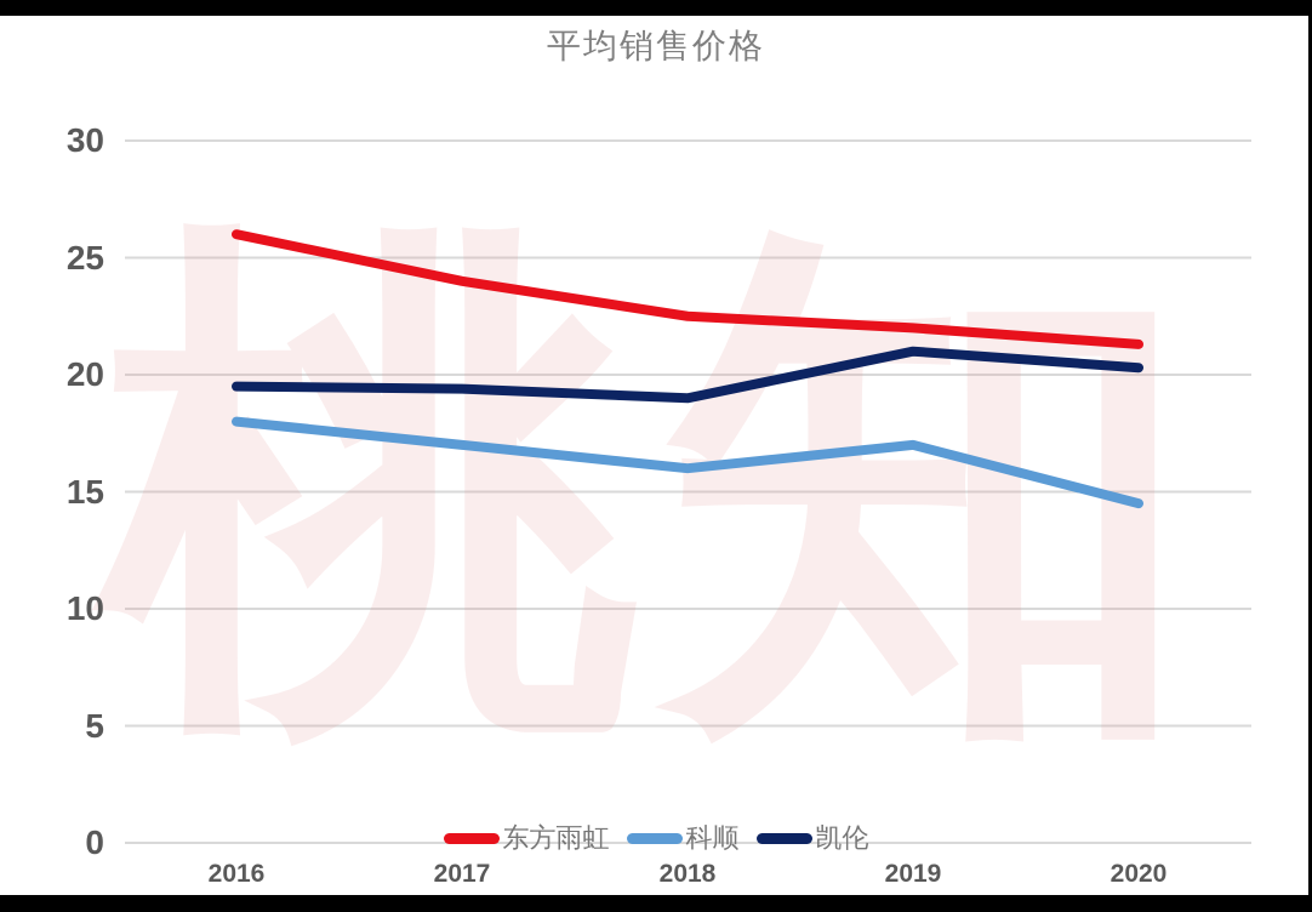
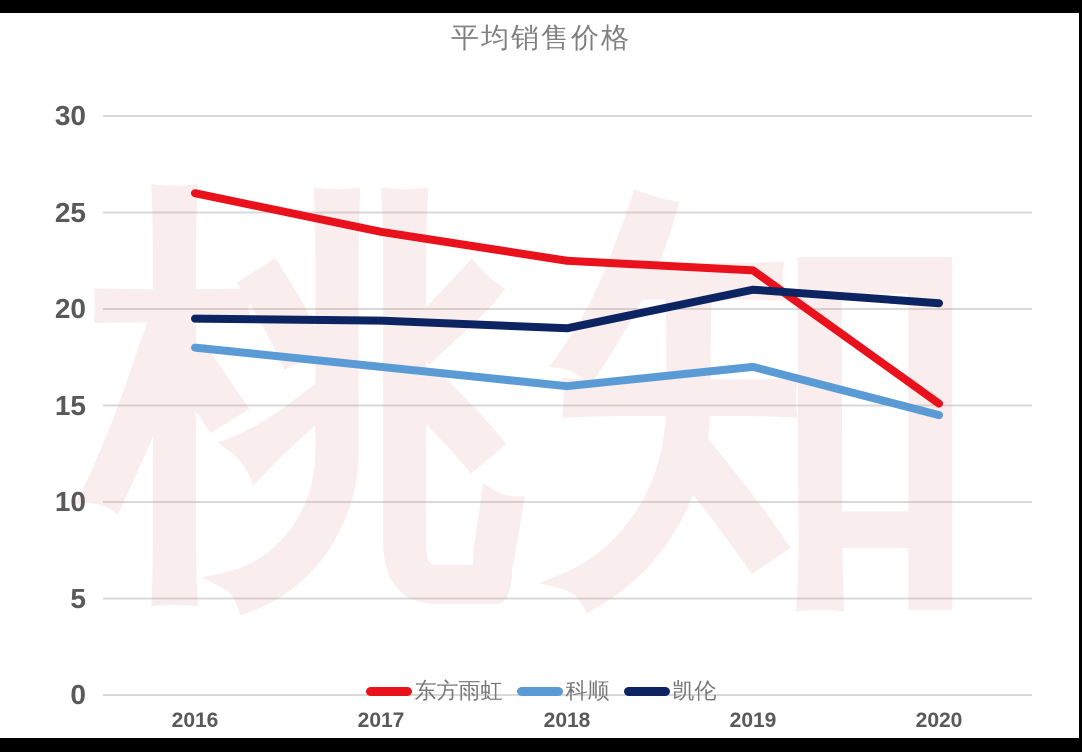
东方雨虹/2020: 21.3 -> 15.1
